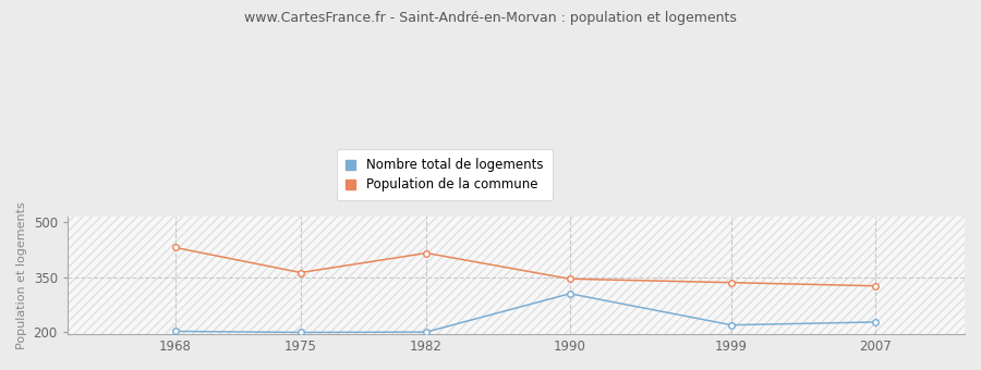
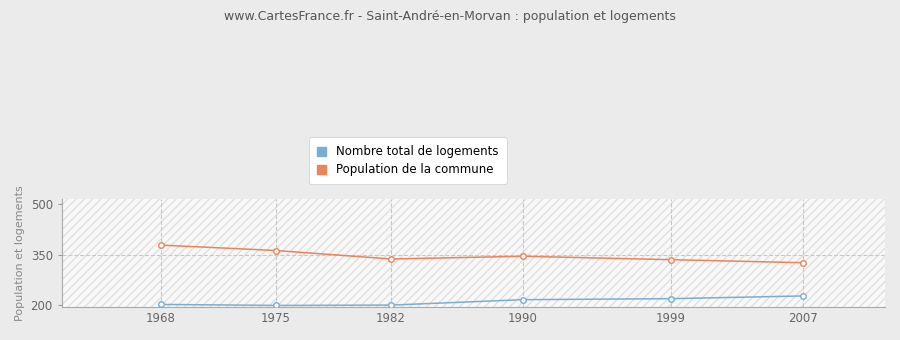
Population de la commune/1968: 430 -> 378
Population de la commune/1982: 415 -> 337
Nombre total de logements/1990: 305 -> 217
